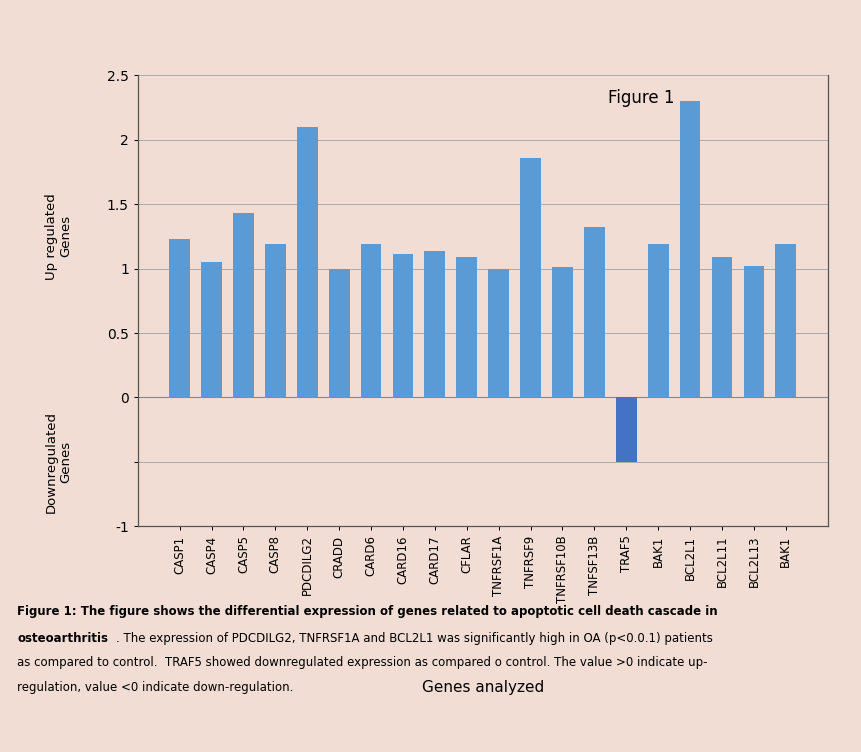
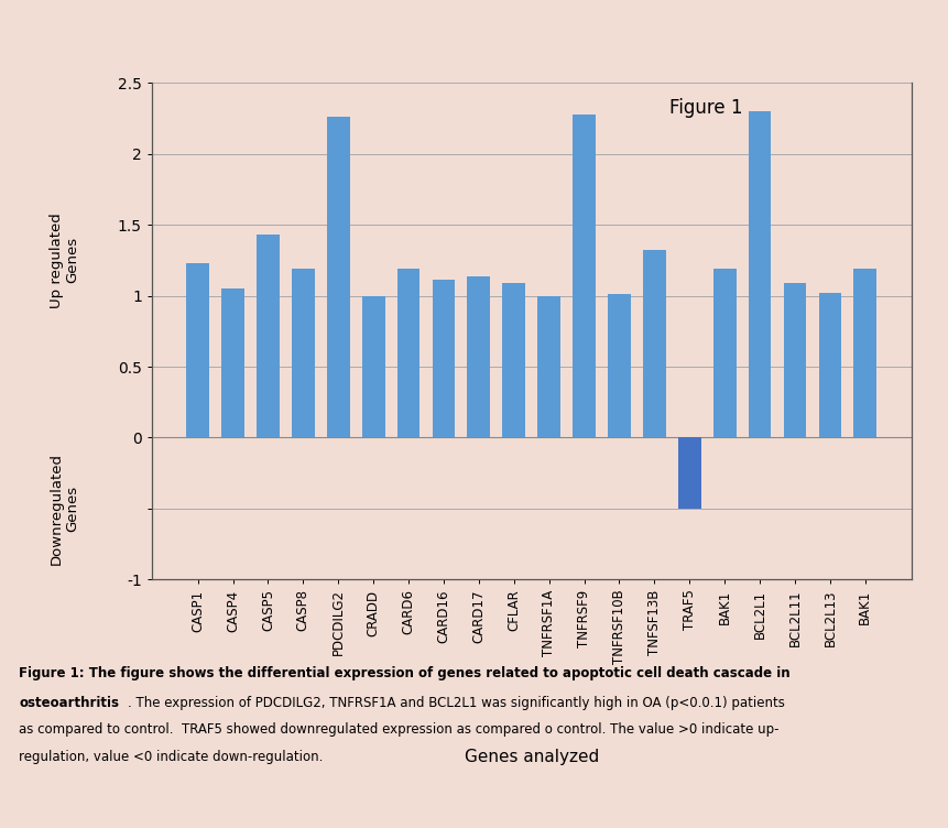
PDCDILG2: 2.10 -> 2.26
TNFRSF9: 1.86 -> 2.28
